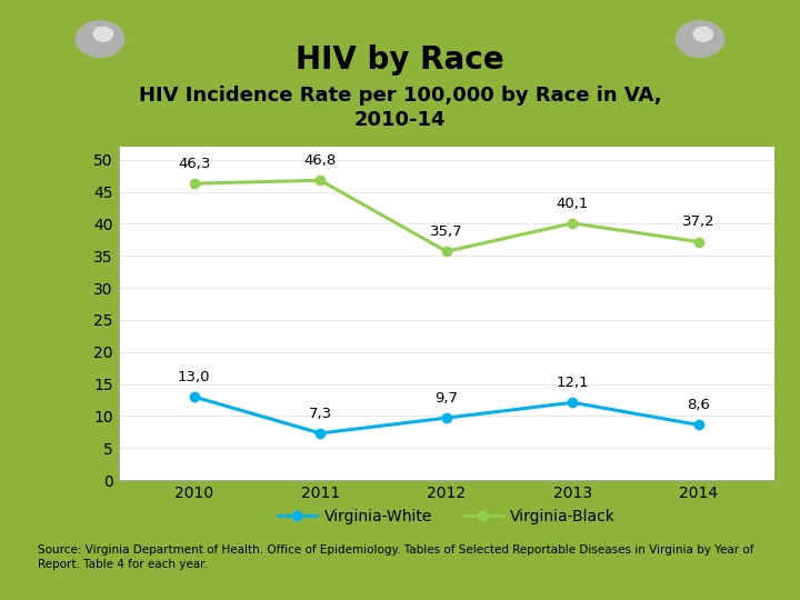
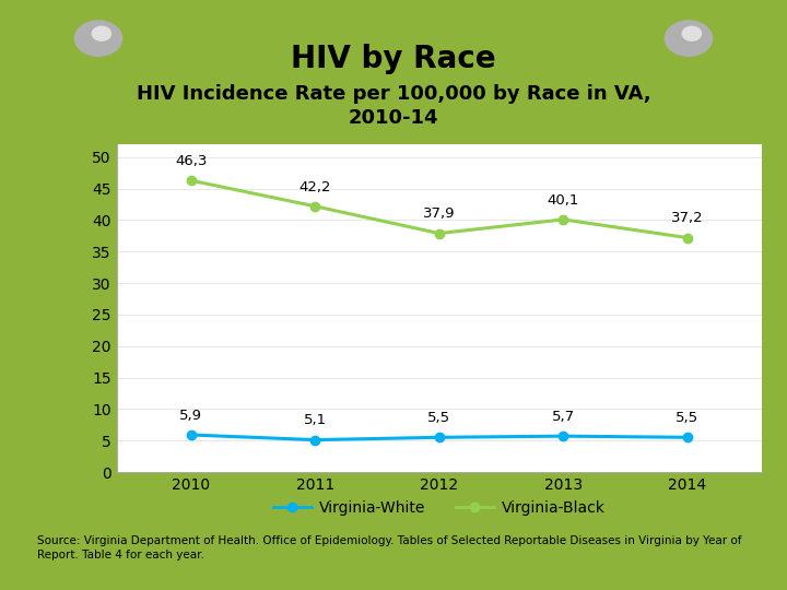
Virginia-White/2010: 13,0 -> 5,9
Virginia-White/2011: 7,3 -> 5,1
Virginia-Black/2011: 46,8 -> 42,2
Virginia-White/2012: 9,7 -> 5,5
Virginia-Black/2012: 35,7 -> 37,9
Virginia-White/2013: 12,1 -> 5,7
Virginia-White/2014: 8,6 -> 5,5
